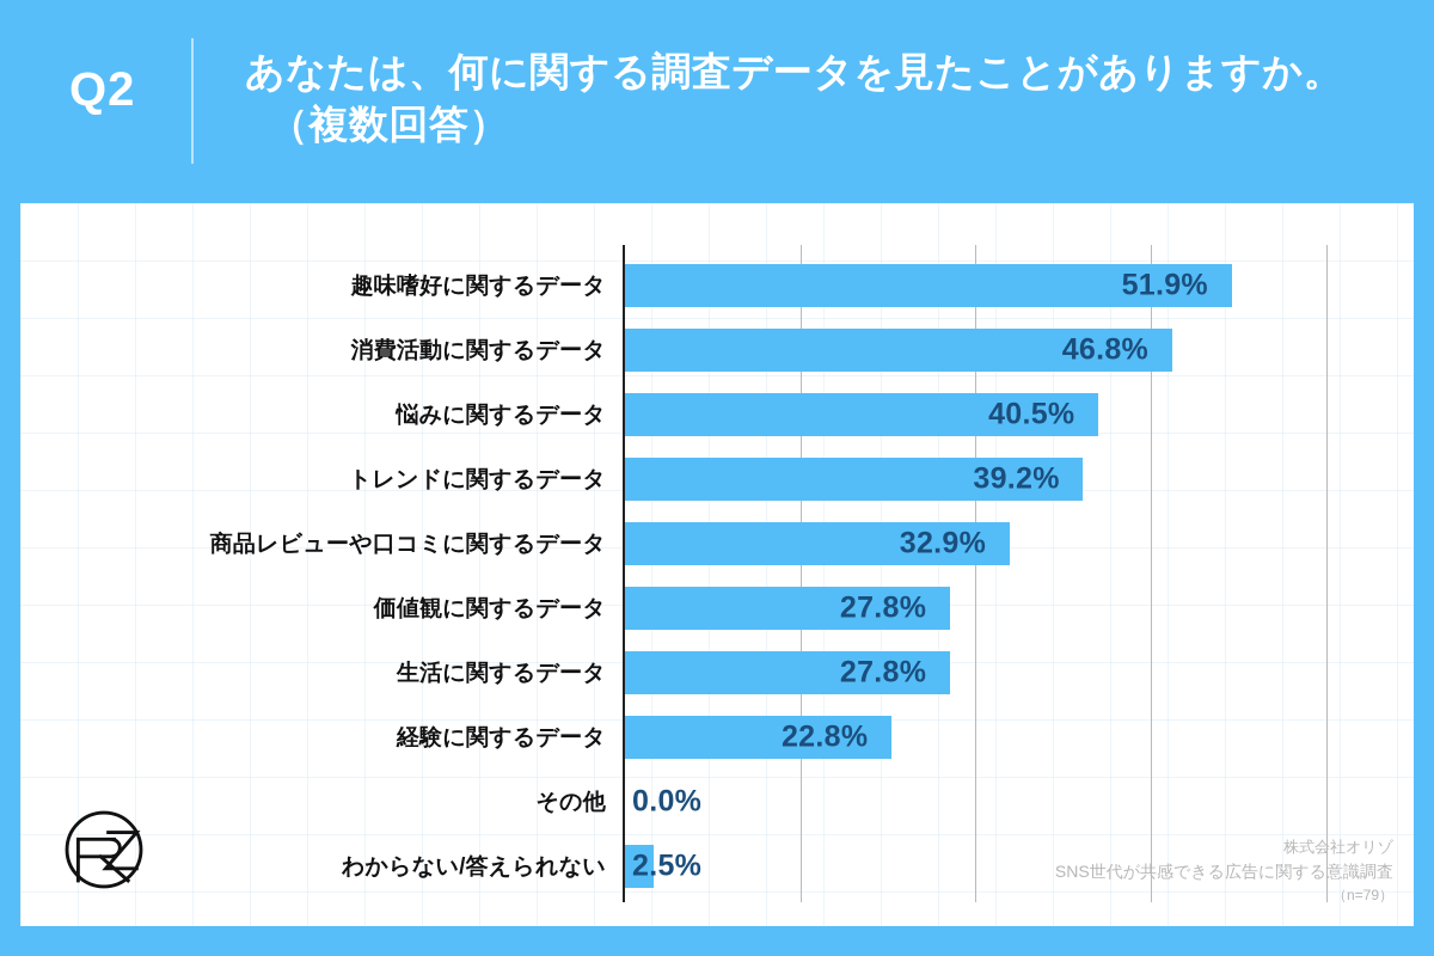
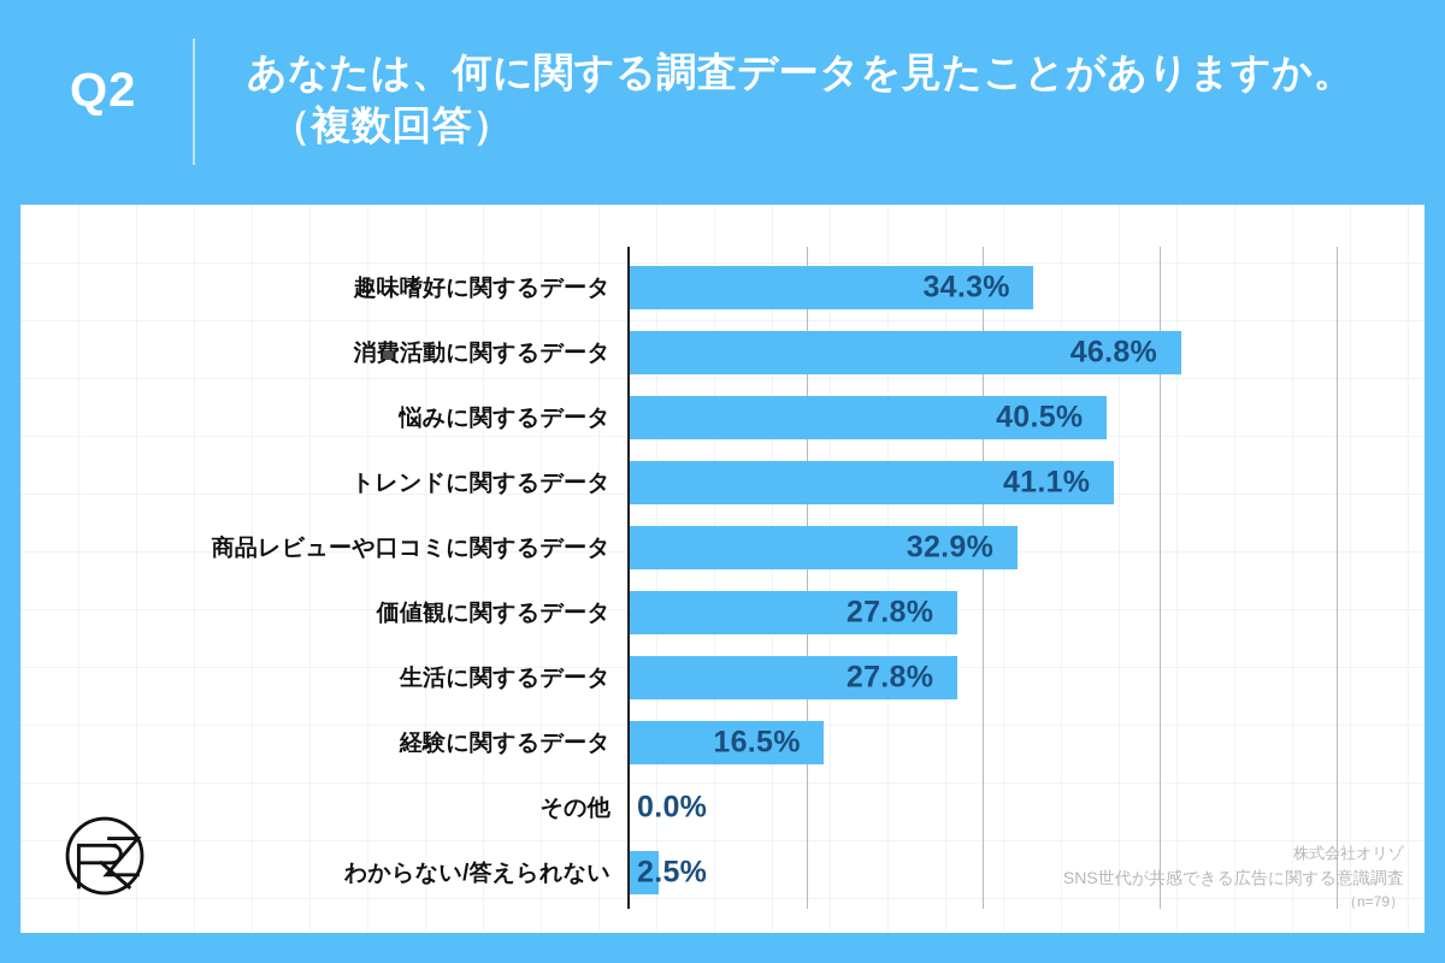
趣味嗜好に関するデータ: 51.9% -> 34.3%
トレンドに関するデータ: 39.2% -> 41.1%
経験に関するデータ: 22.8% -> 16.5%
